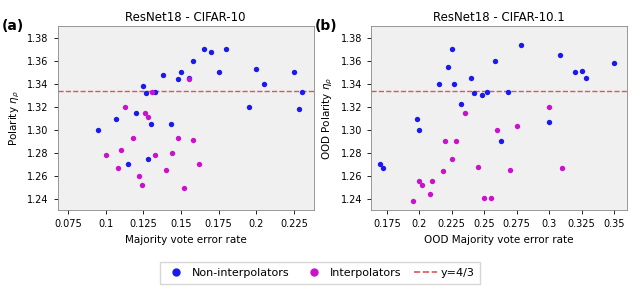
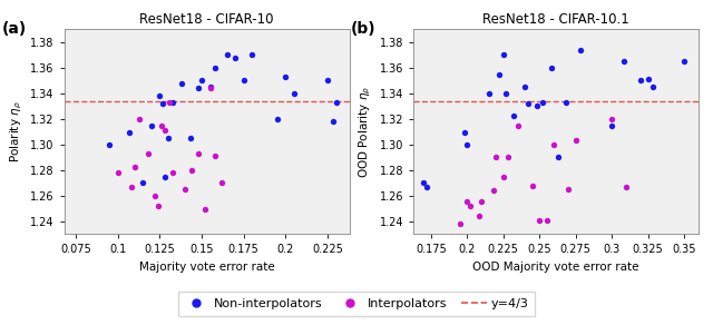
ResNet18 - CIFAR-10.1/Non-interpolators/0.3: 1.307 -> 1.315
ResNet18 - CIFAR-10.1/Non-interpolators/0.35: 1.358 -> 1.365
